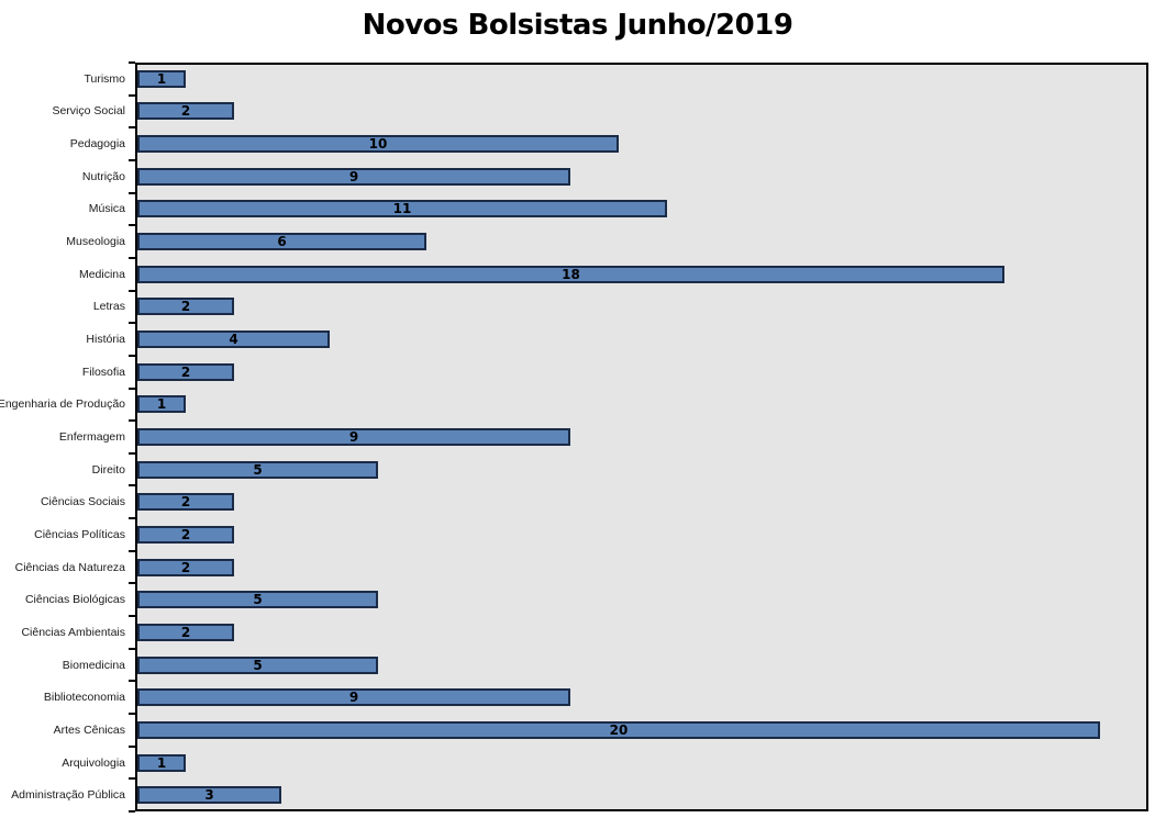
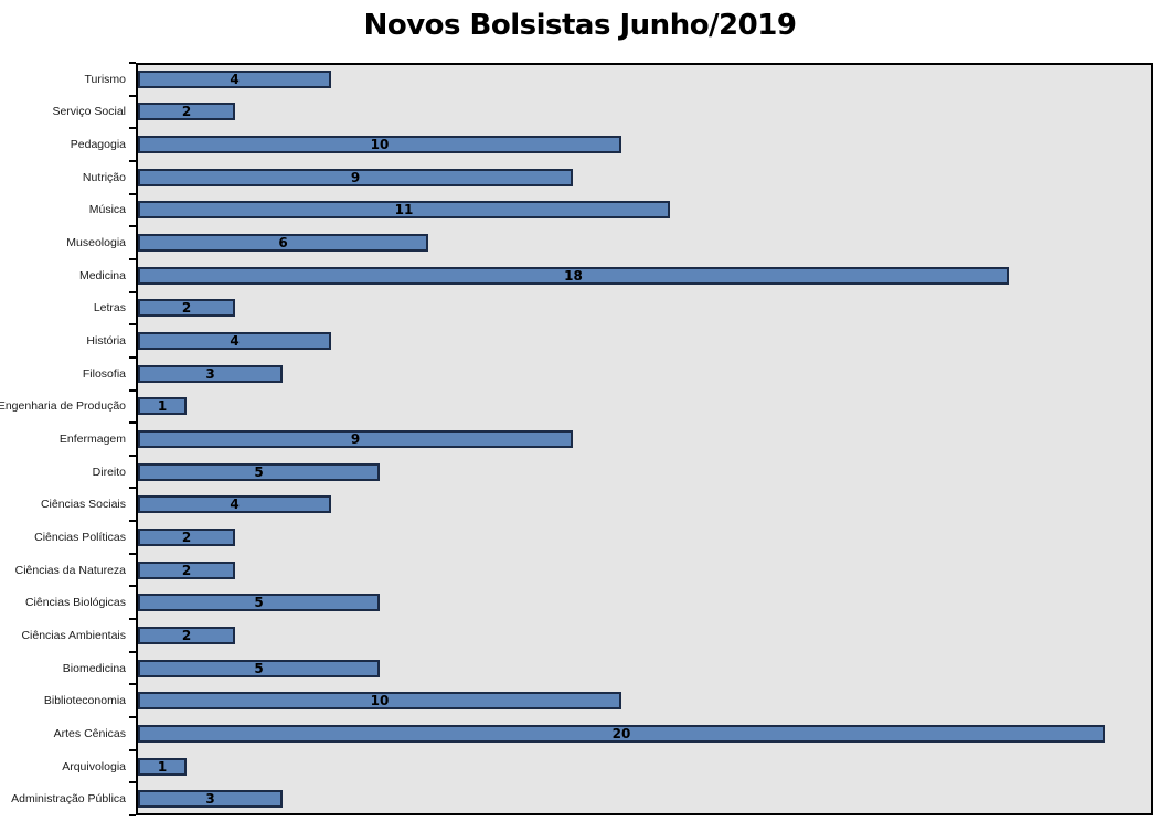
Turismo: 1 -> 4
Filosofia: 2 -> 3
Ciências Sociais: 2 -> 4
Biblioteconomia: 9 -> 10
